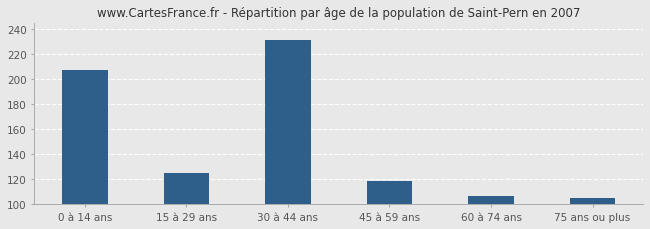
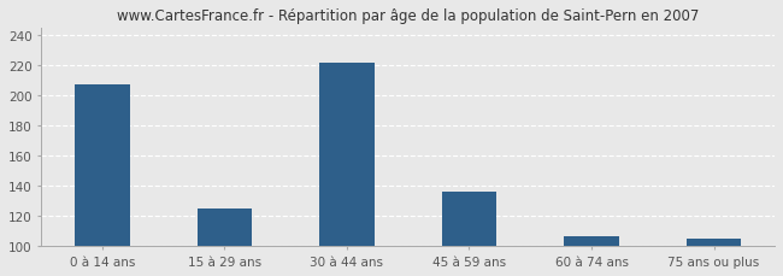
30 à 44 ans: 231 -> 222
45 à 59 ans: 119 -> 136
